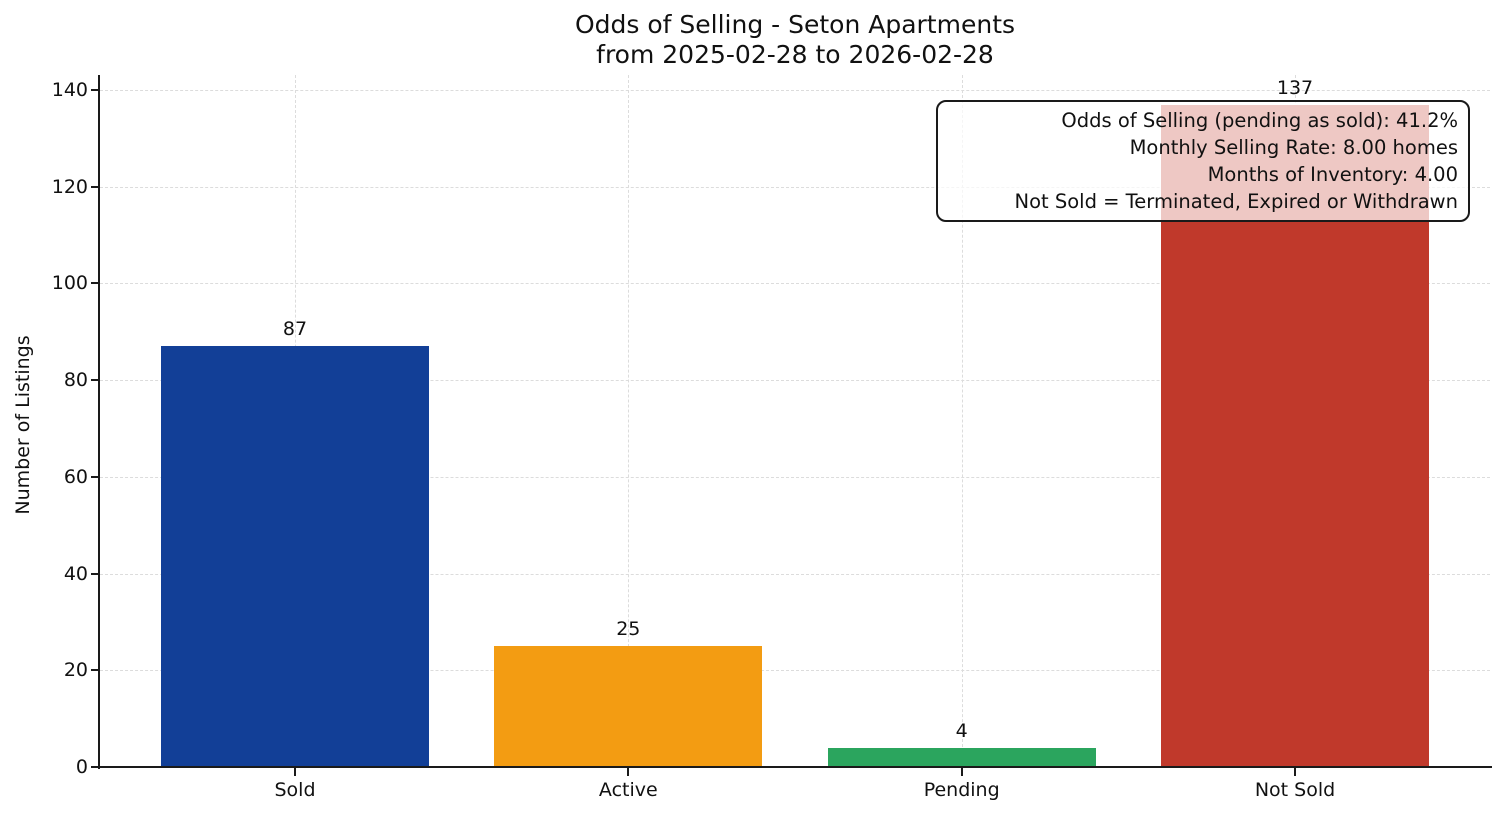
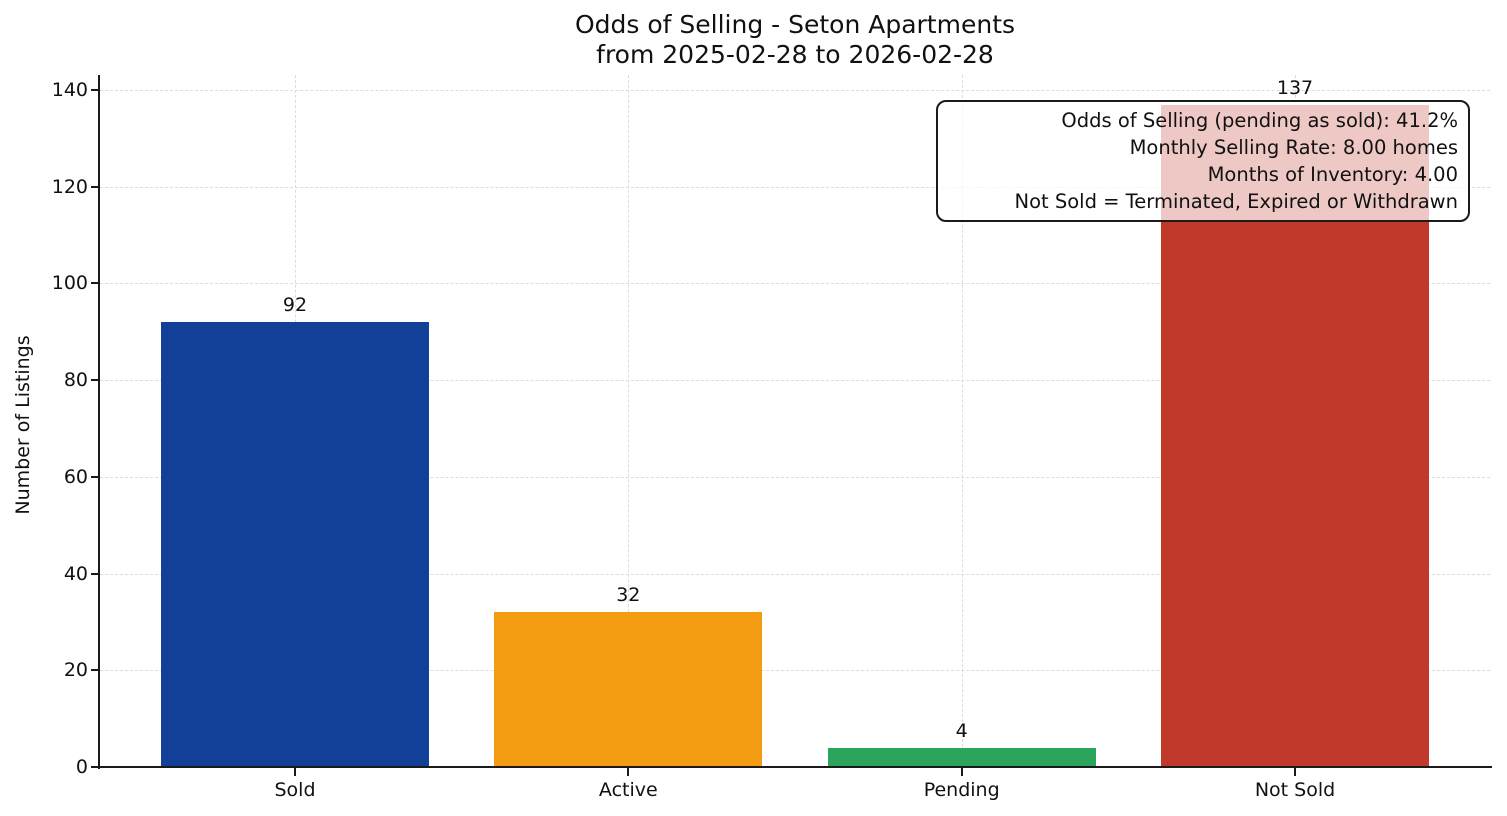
Sold: 87 -> 92
Active: 25 -> 32
